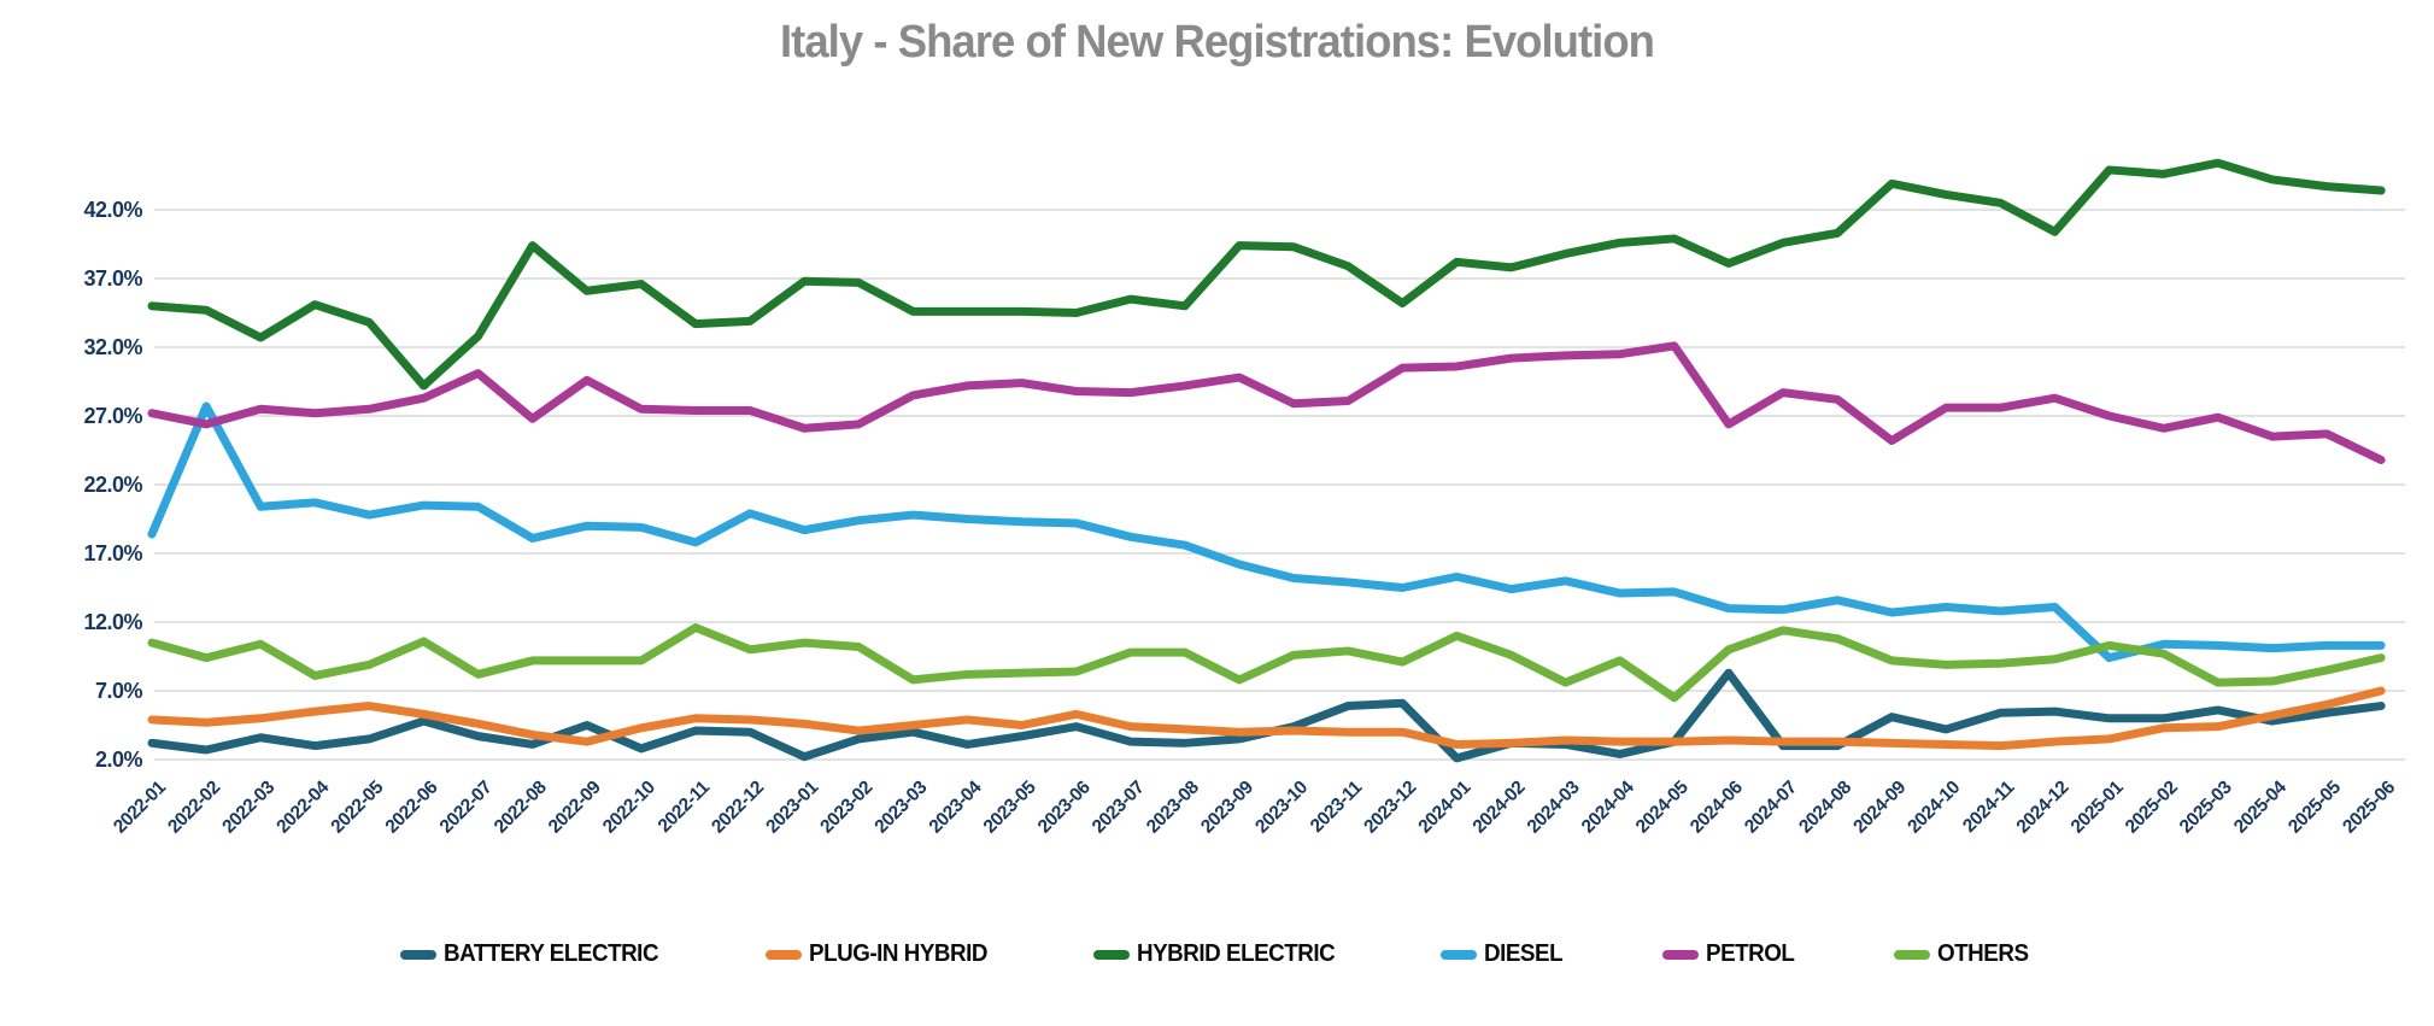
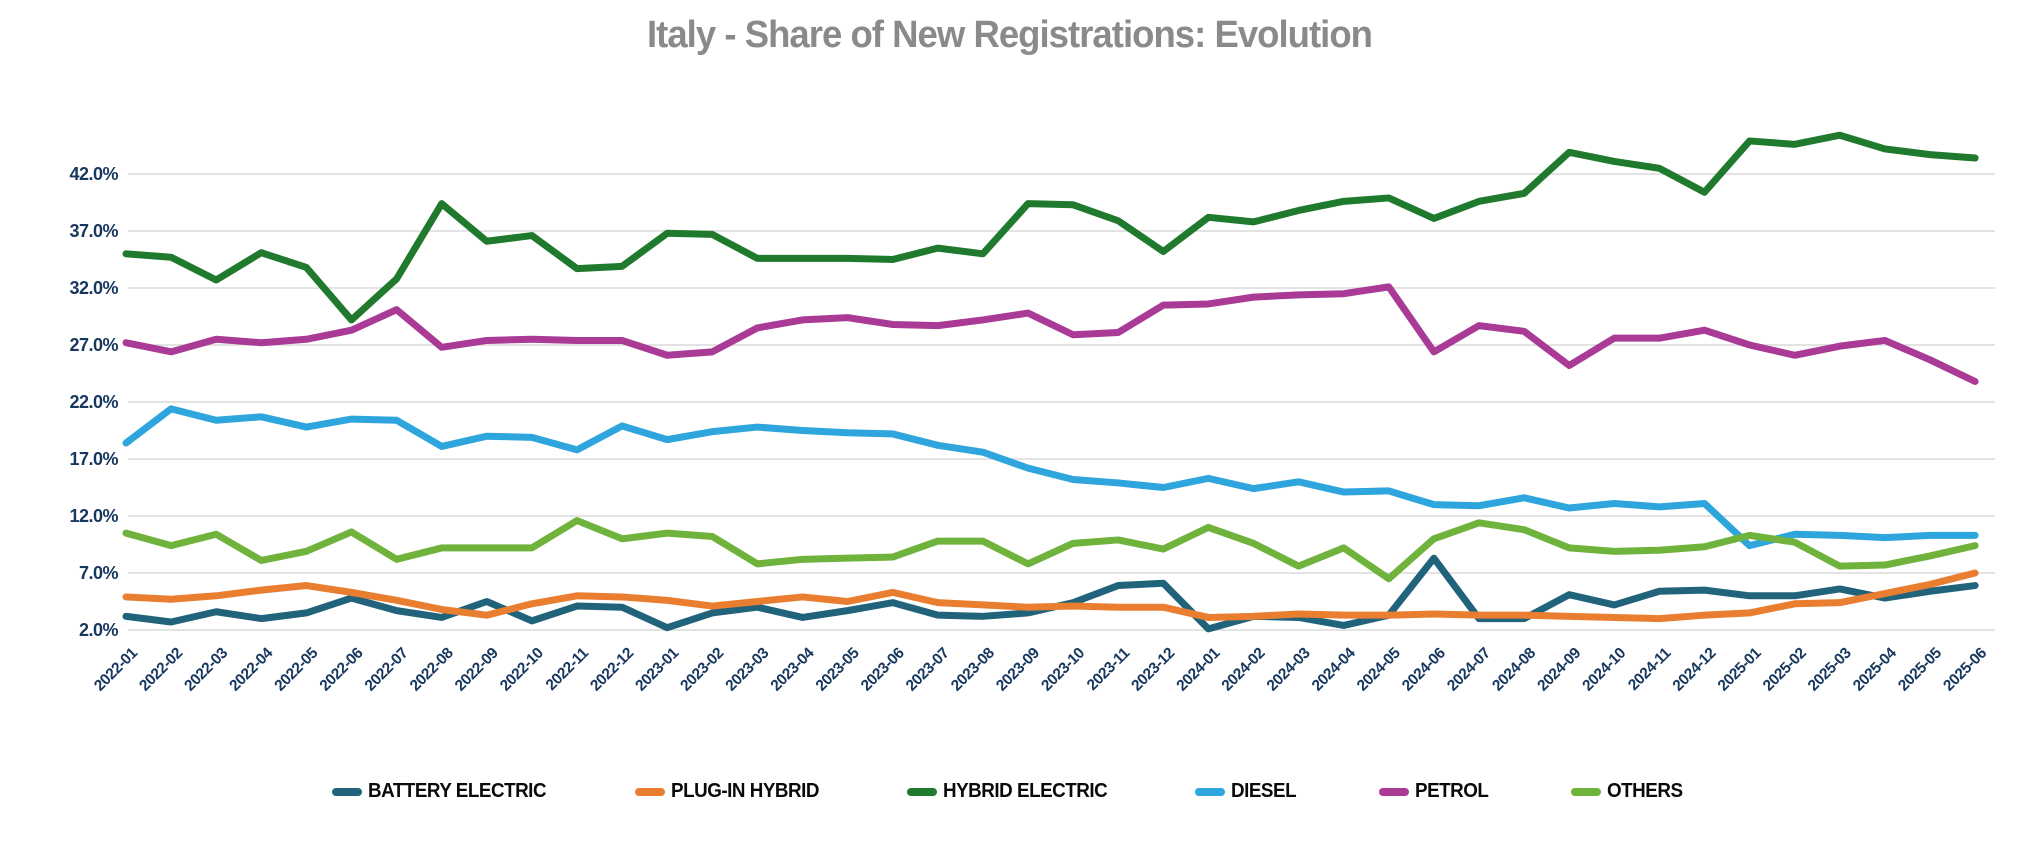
DIESEL/2022-02: 27.7% -> 21.4%
PETROL/2022-09: 29.6% -> 27.4%
PETROL/2025-04: 25.5% -> 27.4%
